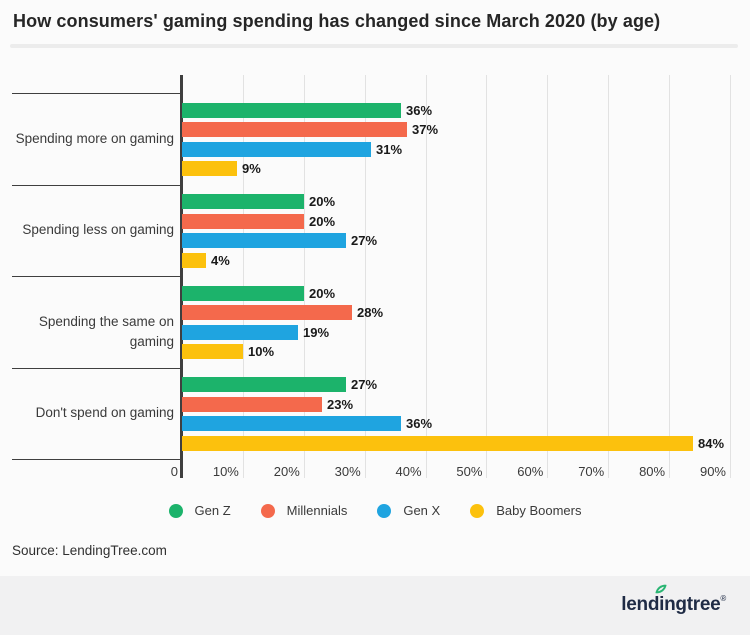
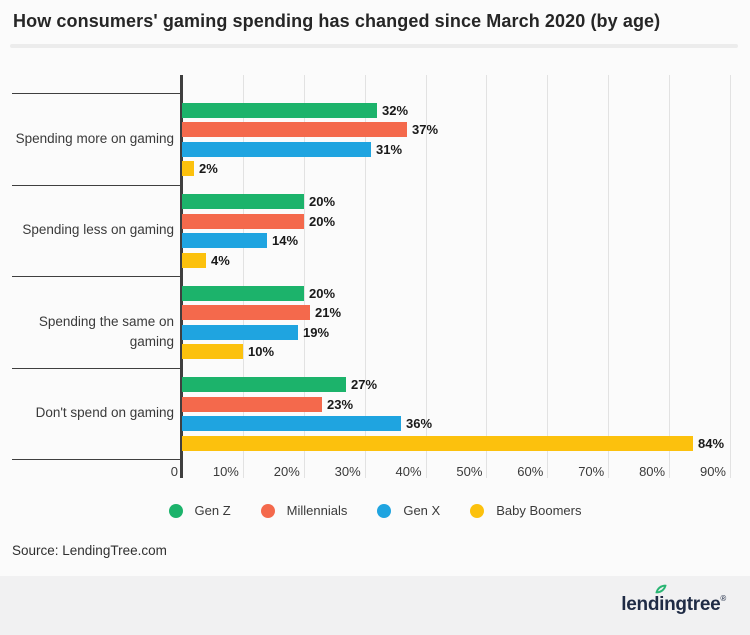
Gen Z/Spending more on gaming: 36% -> 32%
Baby Boomers/Spending more on gaming: 9% -> 2%
Gen X/Spending less on gaming: 27% -> 14%
Millennials/Spending the same on gaming: 28% -> 21%
